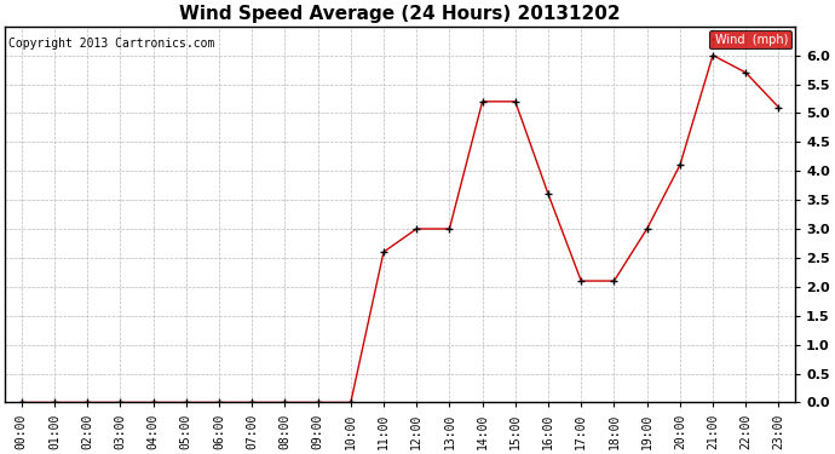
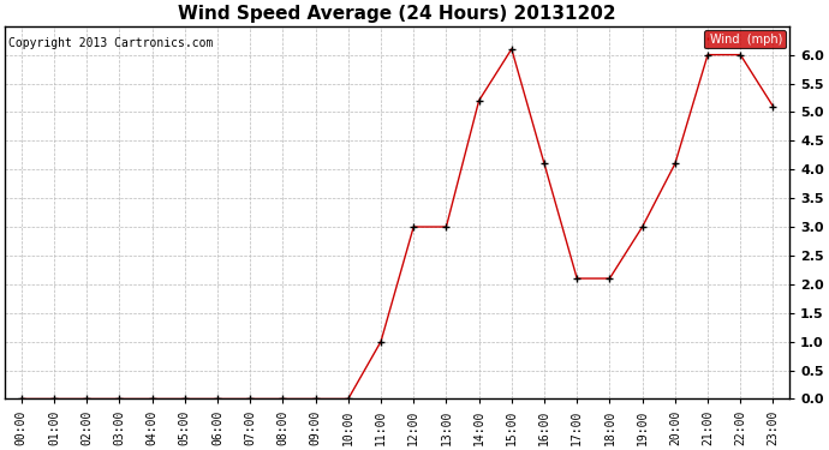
11:00: 2.6 -> 1.0
15:00: 5.2 -> 6.1
16:00: 3.6 -> 4.1
22:00: 5.7 -> 6.0
